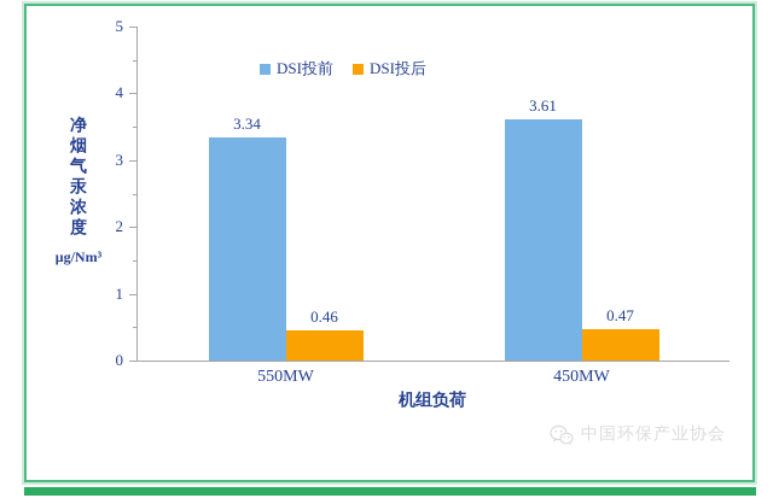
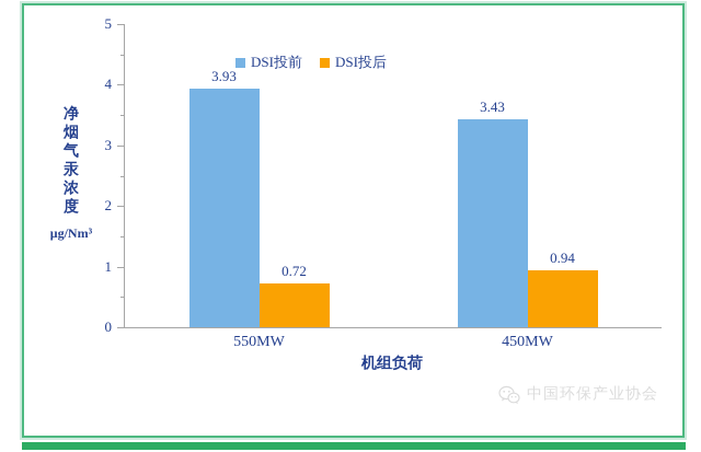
DSI投前/550MW: 3.34 -> 3.93
DSI投后/550MW: 0.46 -> 0.72
DSI投前/450MW: 3.61 -> 3.43
DSI投后/450MW: 0.47 -> 0.94
